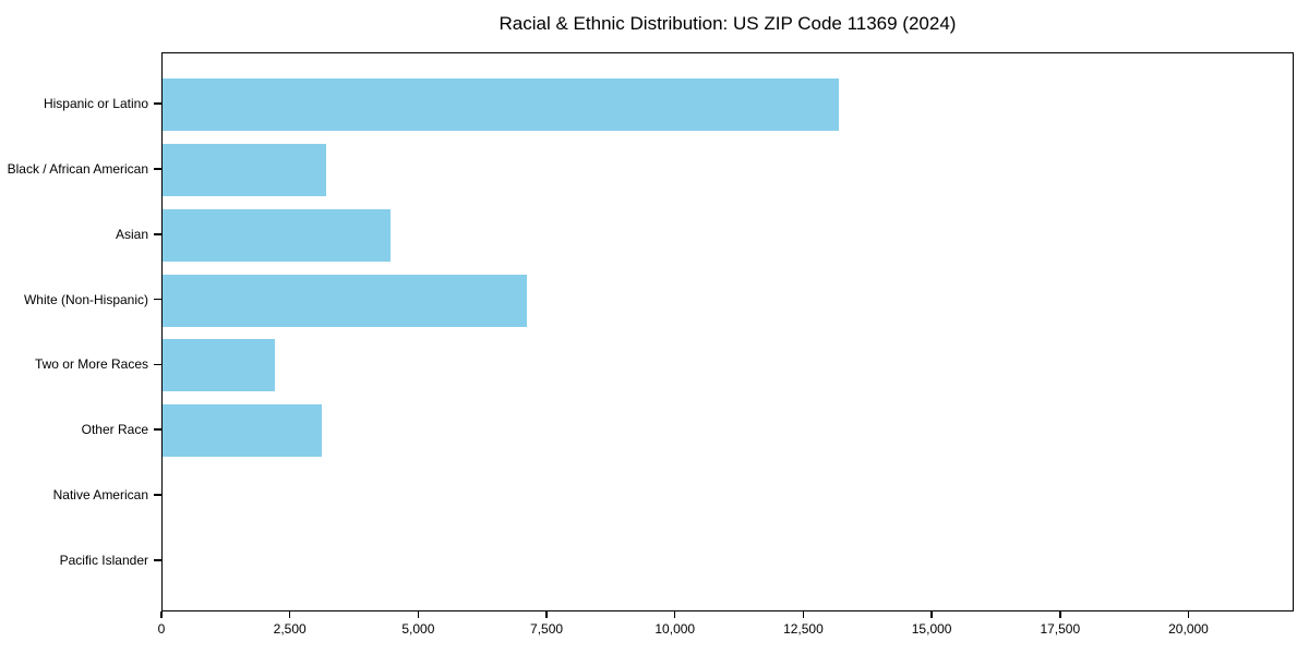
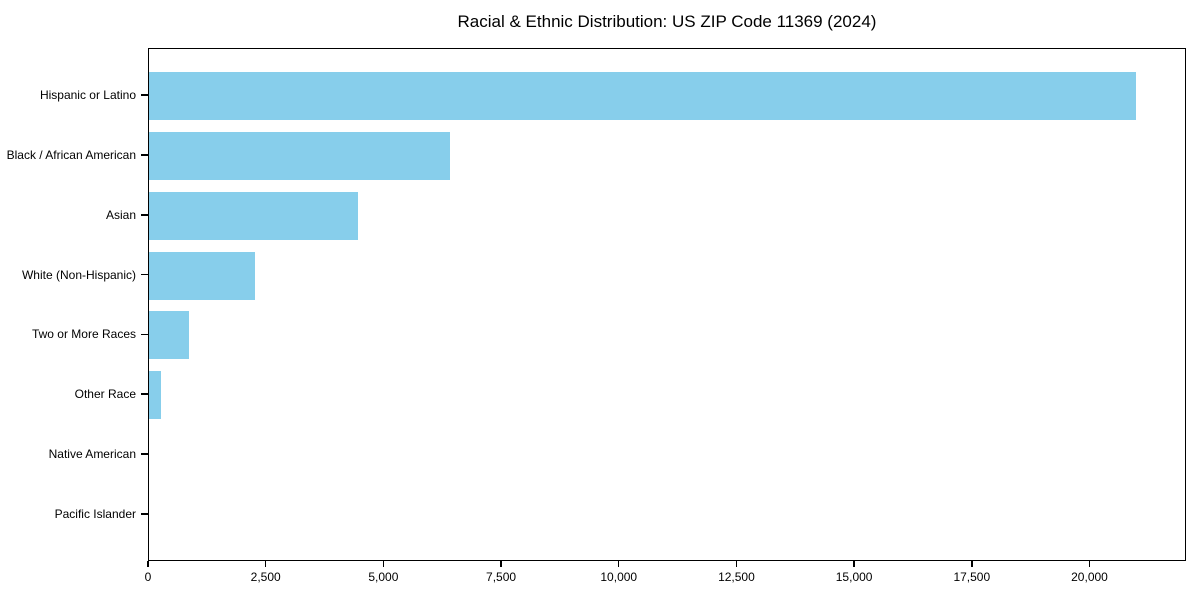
Hispanic or Latino: 13200 -> 21000
Black / African American: 3200 -> 6400
White (Non-Hispanic): 7100 -> 2200
Two or More Races: 2200 -> 800
Other Race: 3100 -> 200
